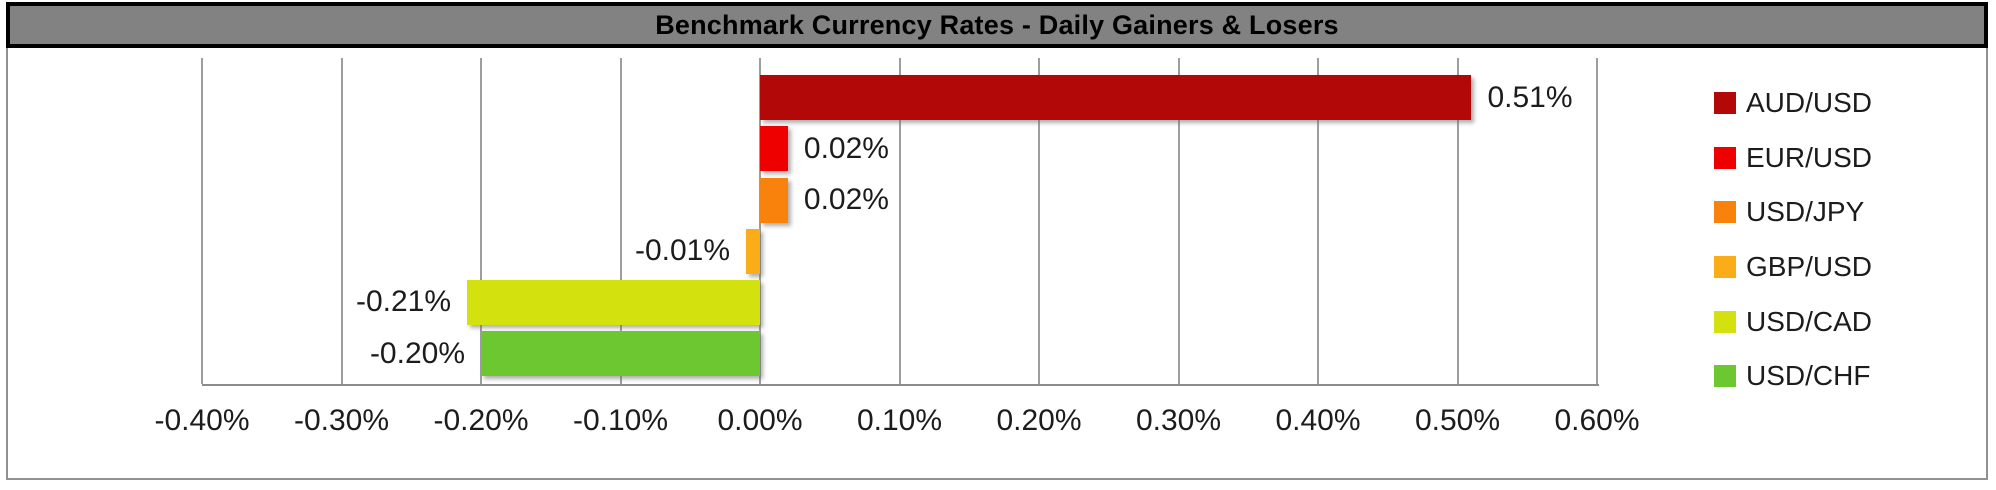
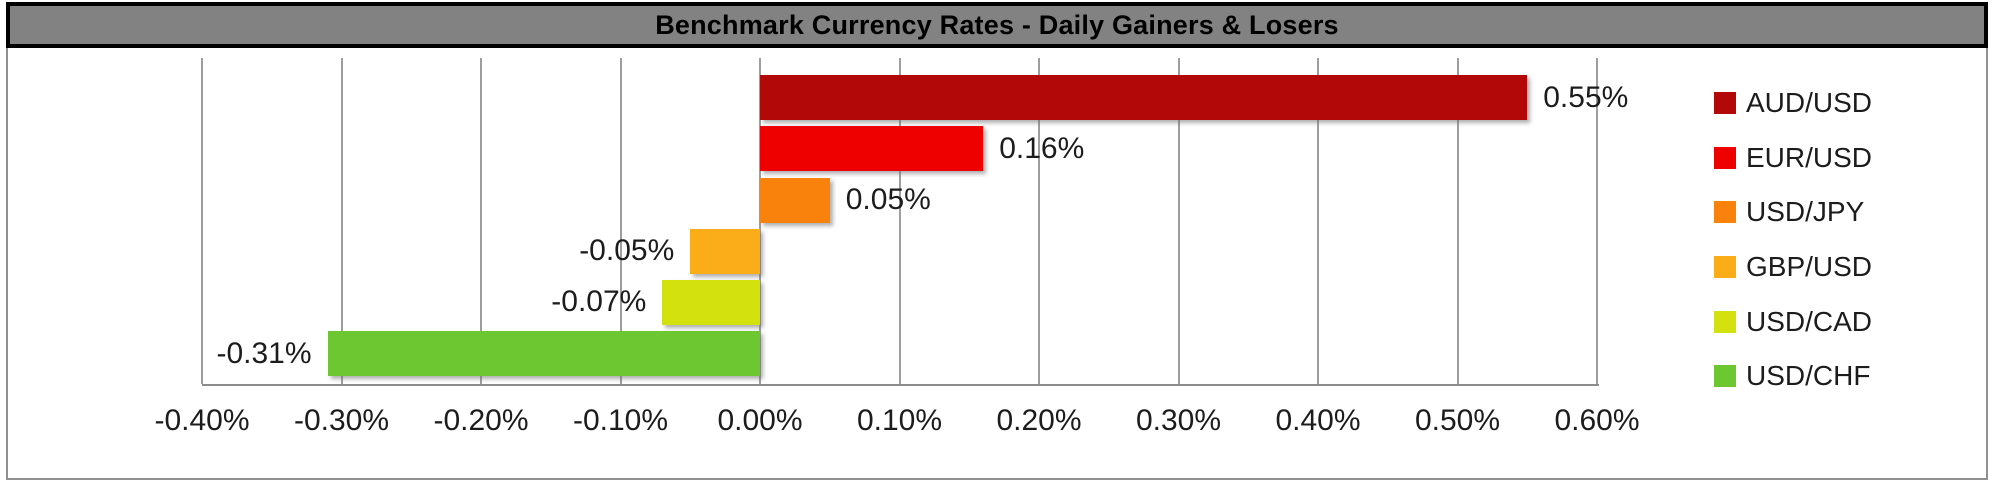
AUD/USD: 0.51% -> 0.55%
EUR/USD: 0.02% -> 0.16%
USD/JPY: 0.02% -> 0.05%
GBP/USD: -0.01% -> -0.05%
USD/CAD: -0.21% -> -0.07%
USD/CHF: -0.20% -> -0.31%
